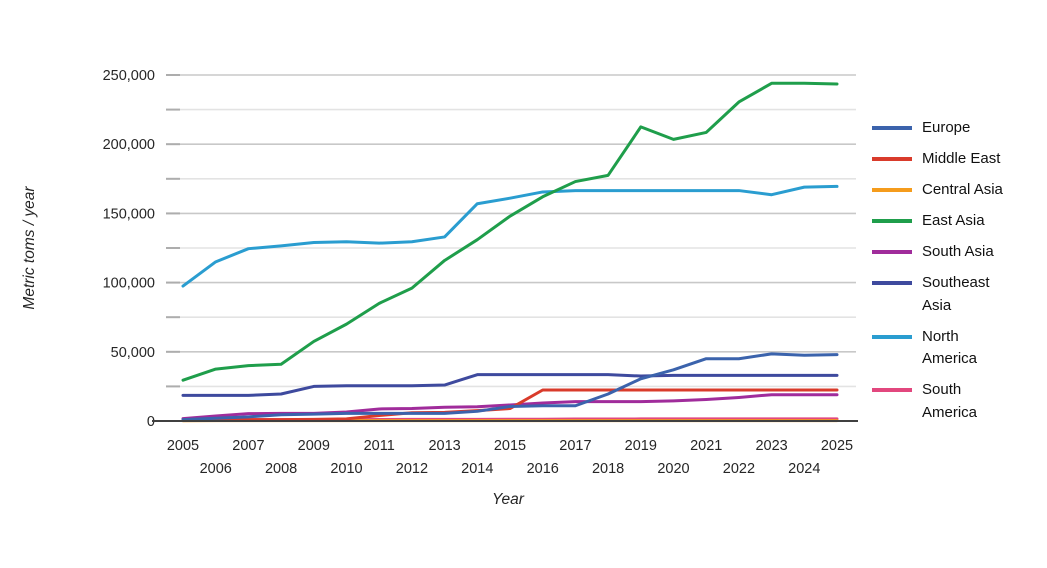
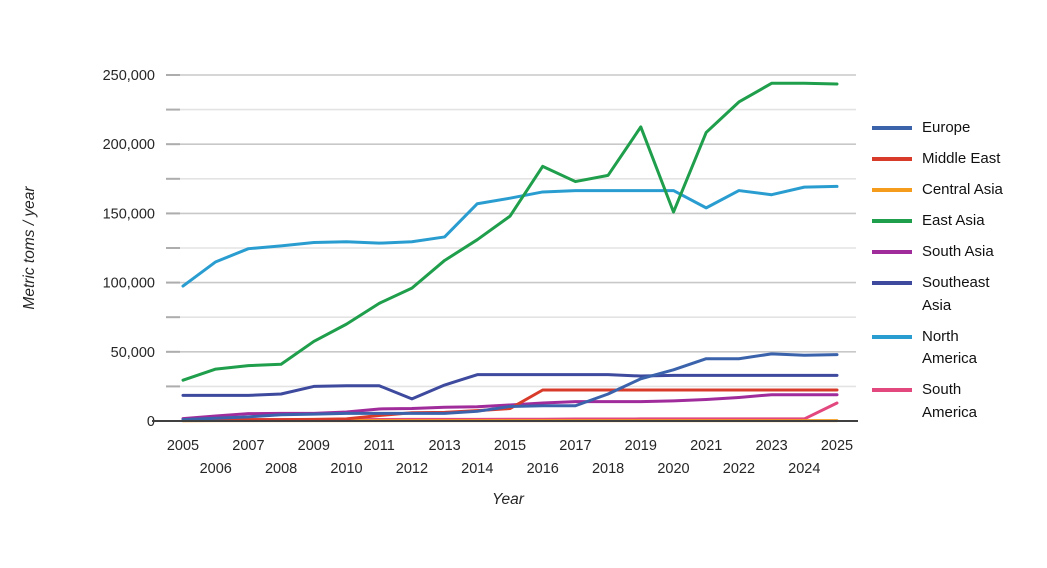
Southeast Asia/2012: 26000 -> 16000
East Asia/2016: 162000 -> 184000
East Asia/2020: 204000 -> 151000
North America/2021: 166000 -> 154000
South America/2025: 2000 -> 13000
